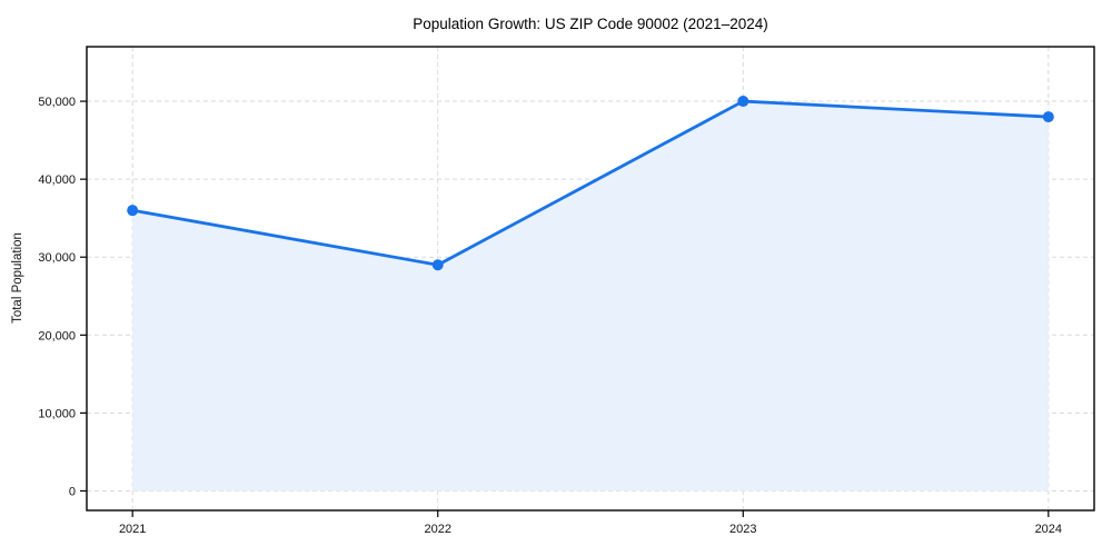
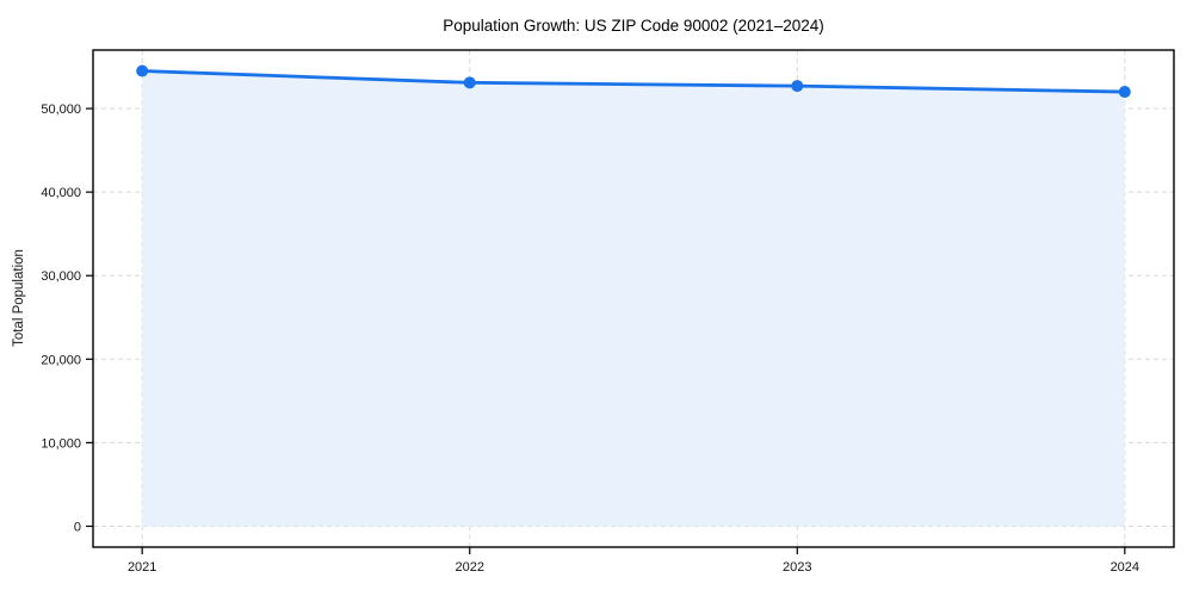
2021: 36000 -> 54000
2022: 29000 -> 53000
2023: 50000 -> 53000
2024: 48000 -> 52000
